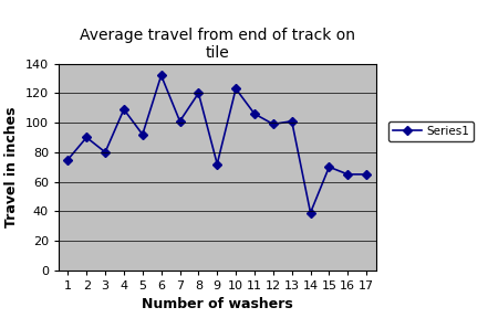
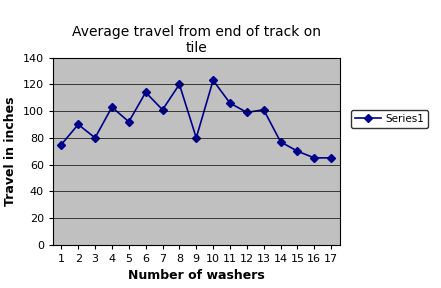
4: 109 -> 103
6: 132 -> 114
9: 72 -> 80
14: 39 -> 77
